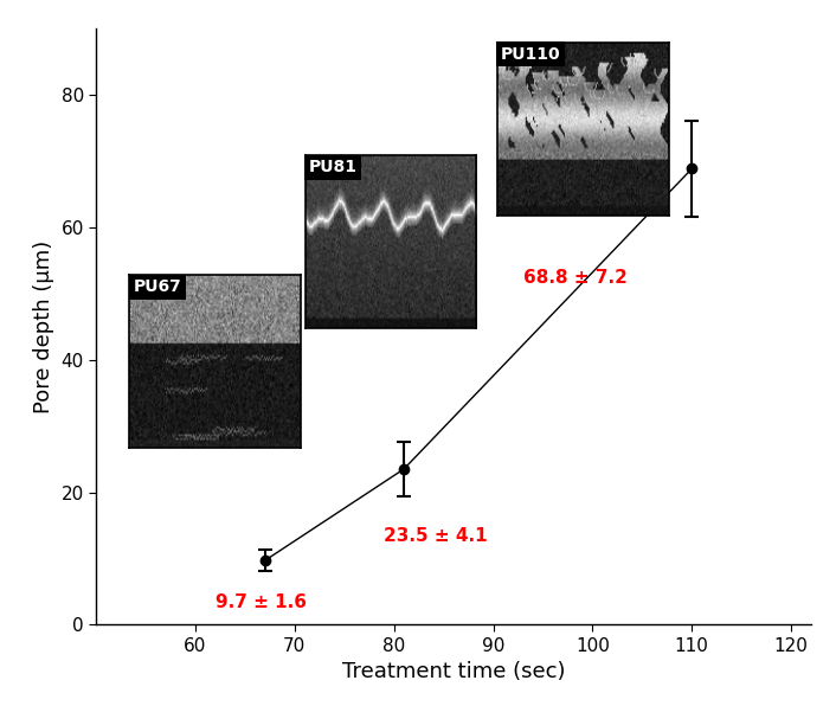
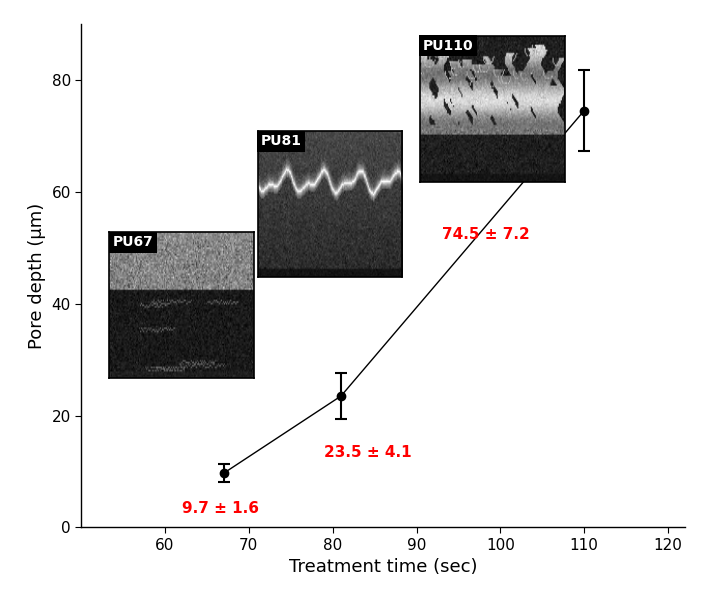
110: 68.8 -> 74.5
